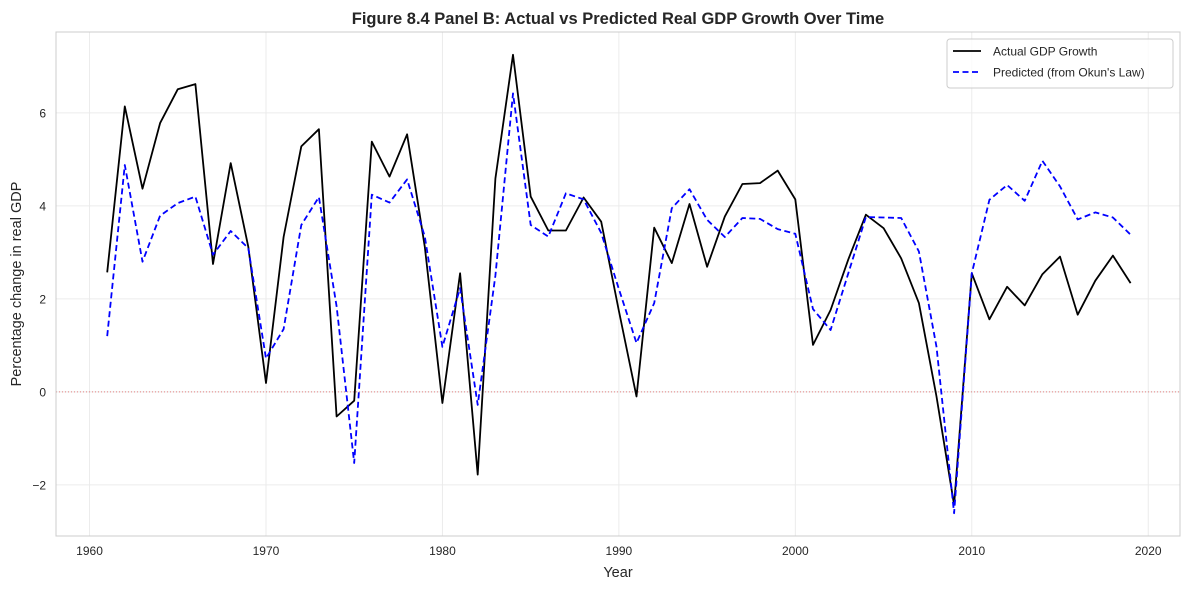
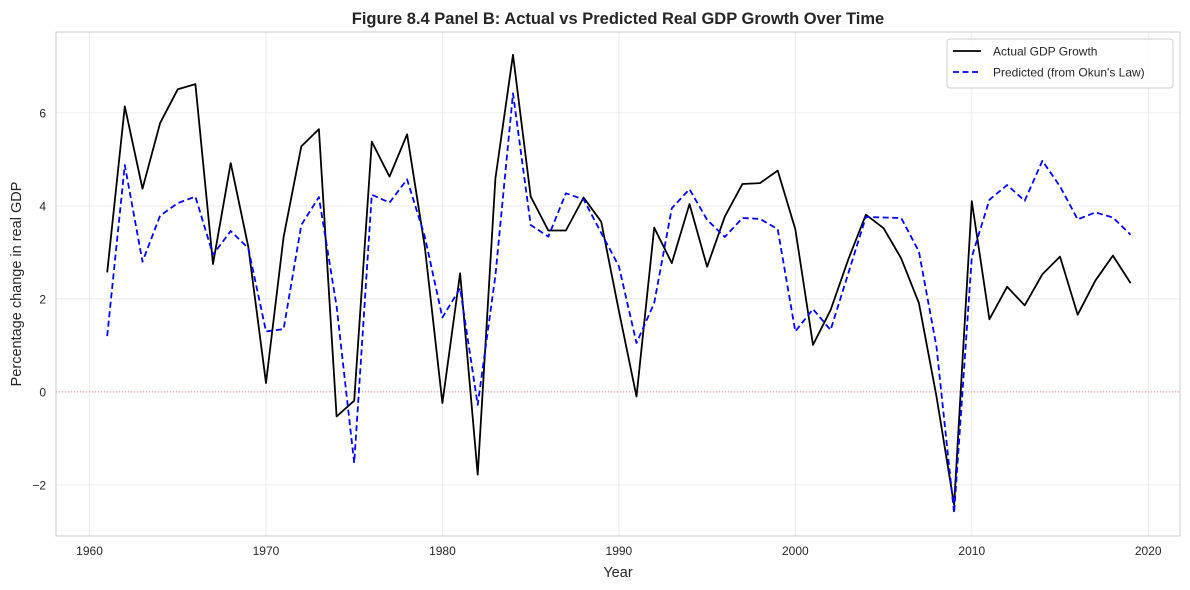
Predicted (from Okun's Law)/1970: 0.7 -> 1.3
Predicted (from Okun's Law)/1980: 1.0 -> 1.6
Predicted (from Okun's Law)/1990: 2.2 -> 2.7
Actual GDP Growth/2000: 4.1 -> 3.5
Predicted (from Okun's Law)/2000: 3.4 -> 1.3
Actual GDP Growth/2010: 2.5 -> 4.1
Predicted (from Okun's Law)/2010: 2.5 -> 2.9
